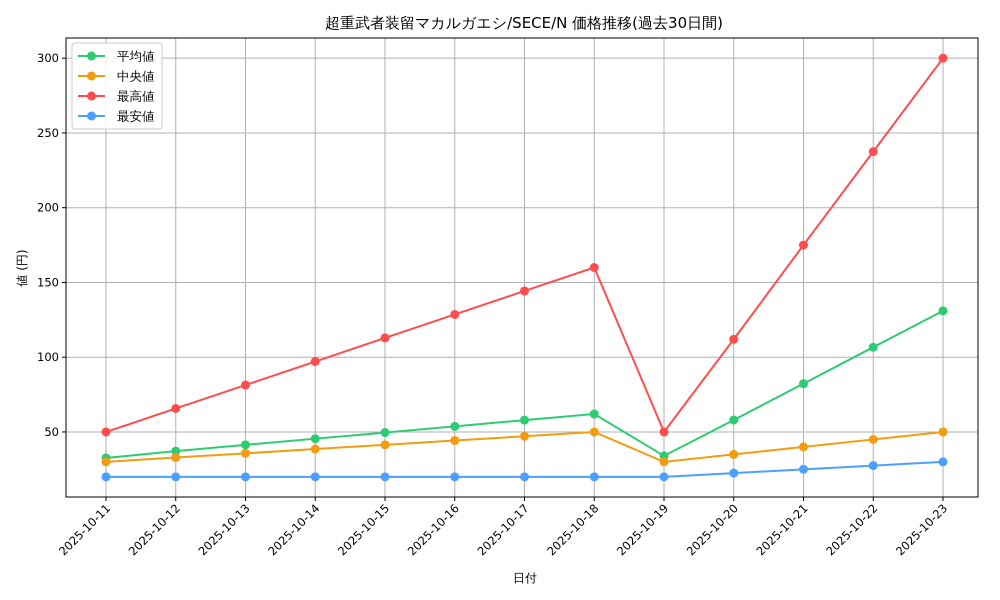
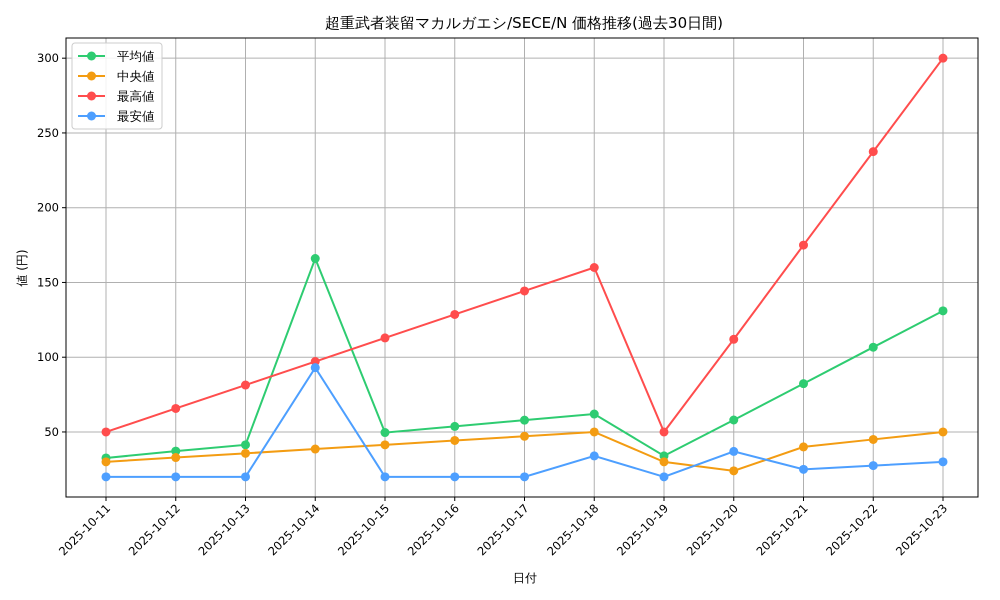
平均値/2025-10-14: 46 -> 166
最安値/2025-10-14: 20 -> 93
最安値/2025-10-18: 20 -> 34
中央値/2025-10-20: 35 -> 24
最安値/2025-10-20: 22 -> 37
